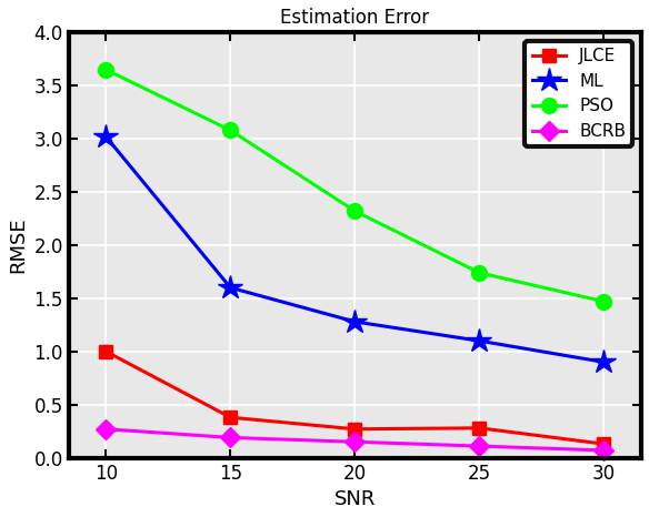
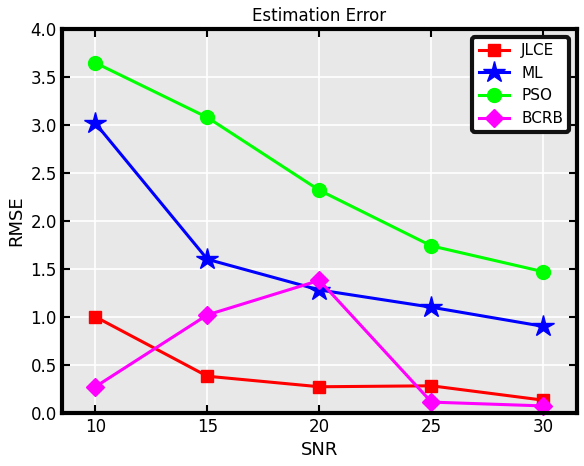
BCRB/15: 0.19 -> 1.02
BCRB/20: 0.15 -> 1.38
